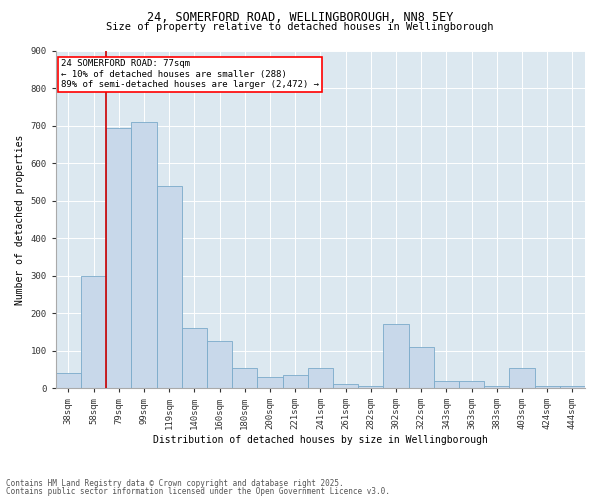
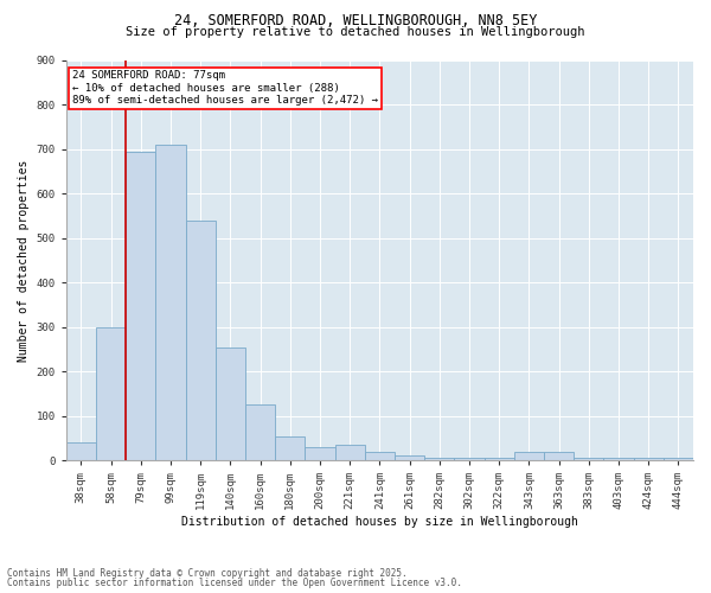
140sqm: 160 -> 255
241sqm: 55 -> 20
302sqm: 170 -> 5
322sqm: 110 -> 5
403sqm: 55 -> 5
